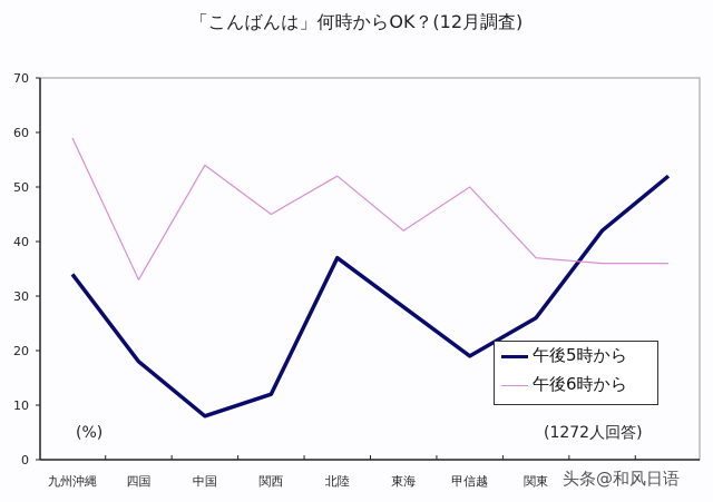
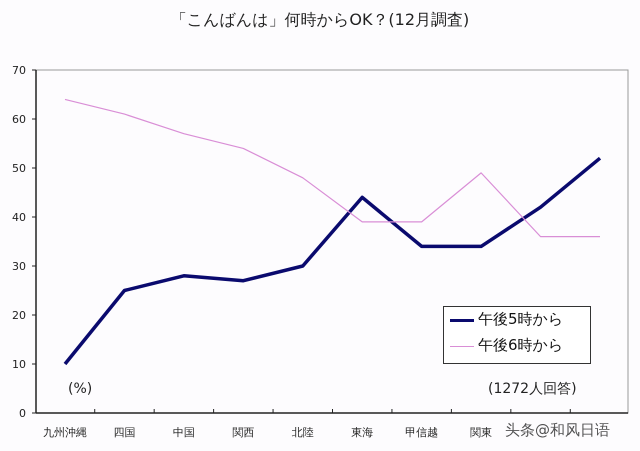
午後5時から/九州沖縄: 34 -> 10
午後6時から/九州沖縄: 59 -> 64
午後5時から/四国: 18 -> 25
午後6時から/四国: 33 -> 61
午後5時から/中国: 8 -> 28
午後6時から/中国: 54 -> 57
午後5時から/関西: 12 -> 27
午後6時から/関西: 45 -> 54
午後5時から/北陸: 37 -> 30
午後6時から/北陸: 52 -> 48
午後5時から/東海: 28 -> 44
午後6時から/東海: 42 -> 39
午後5時から/甲信越: 19 -> 34
午後6時から/甲信越: 50 -> 39
午後5時から/関東: 26 -> 34
午後6時から/関東: 37 -> 49
